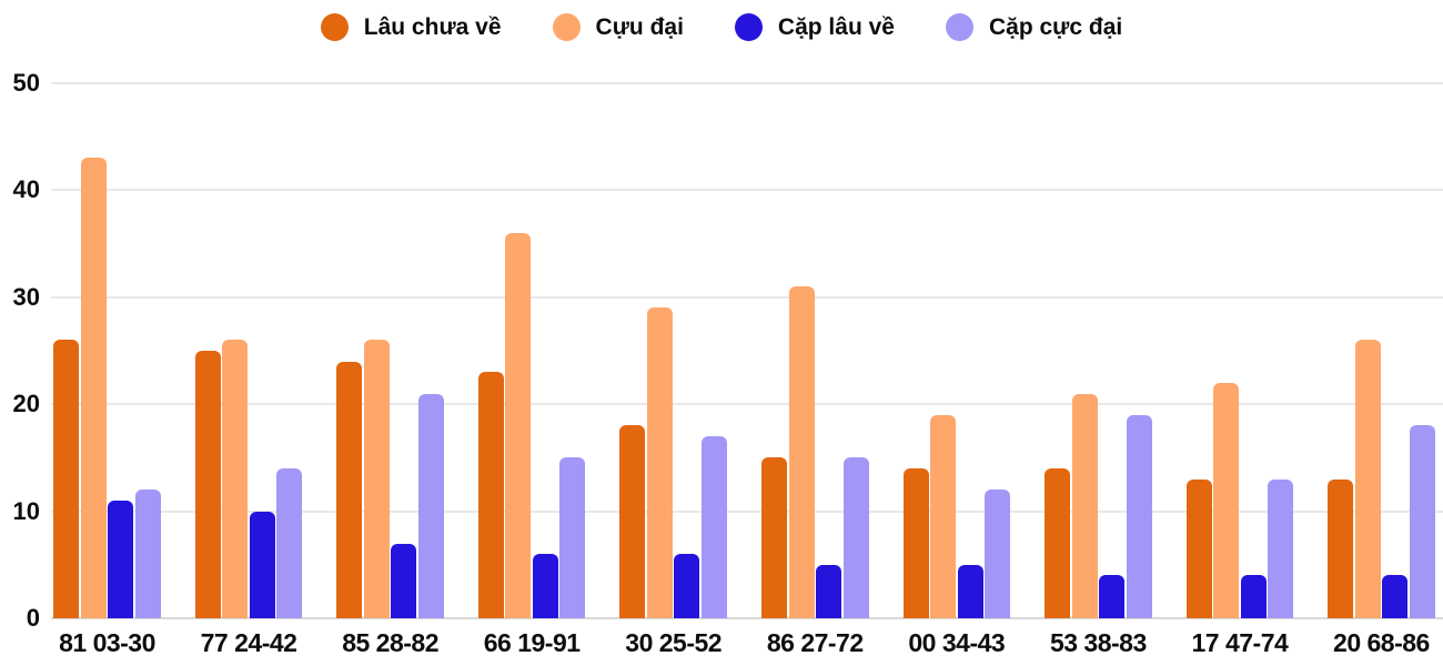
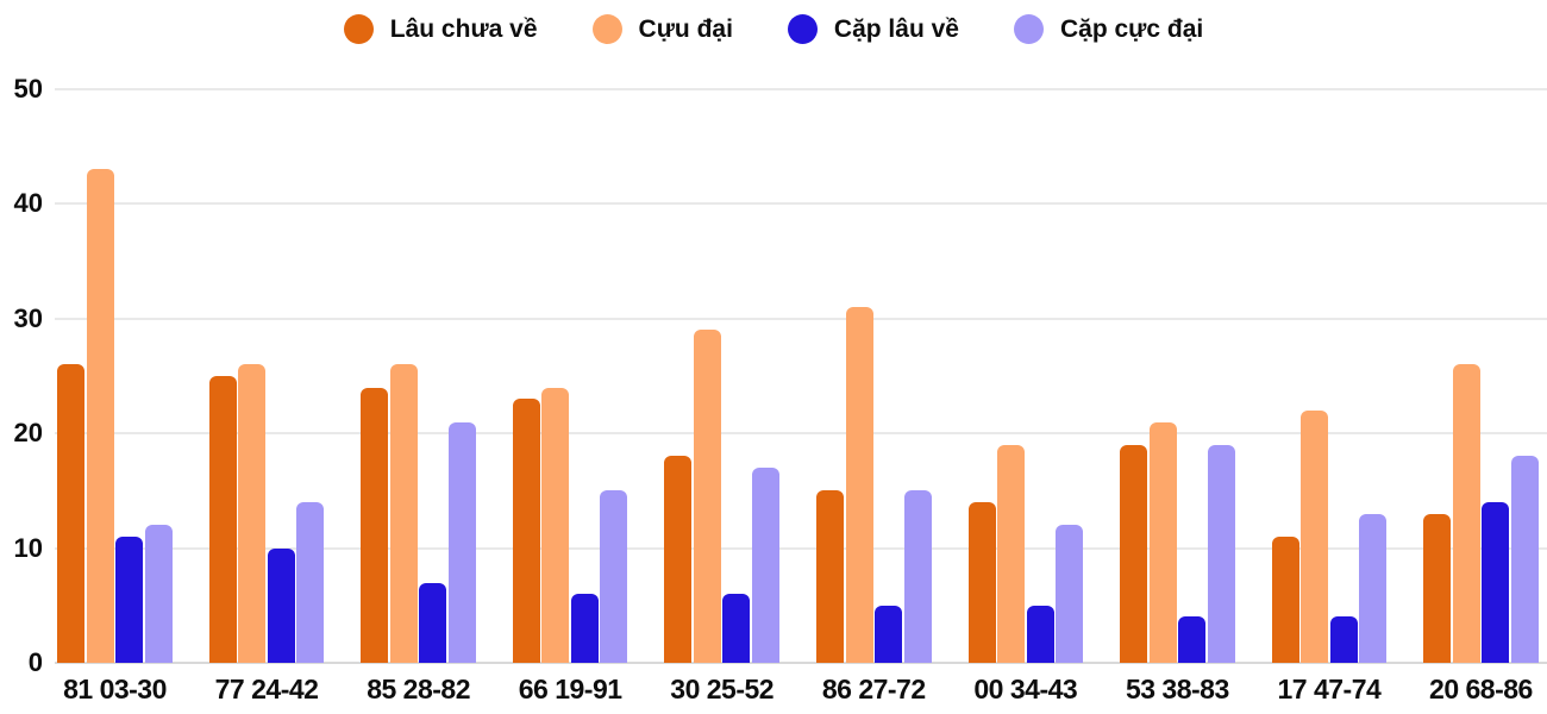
Cựu đại/66 19-91: 36 -> 24
Lâu chưa về/53 38-83: 14 -> 19
Lâu chưa về/17 47-74: 13 -> 11
Cặp lâu về/20 68-86: 4 -> 14
